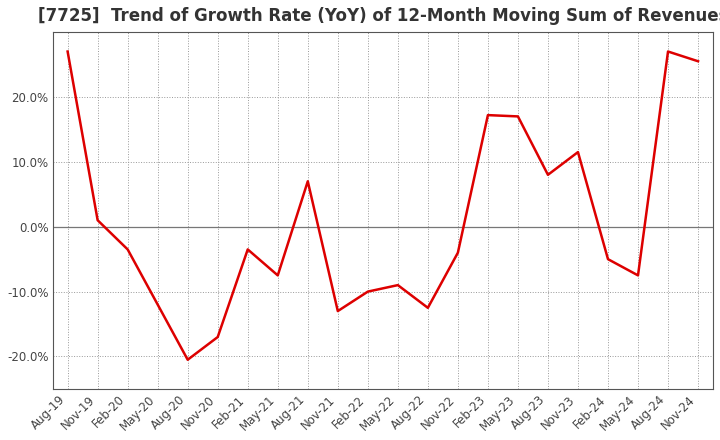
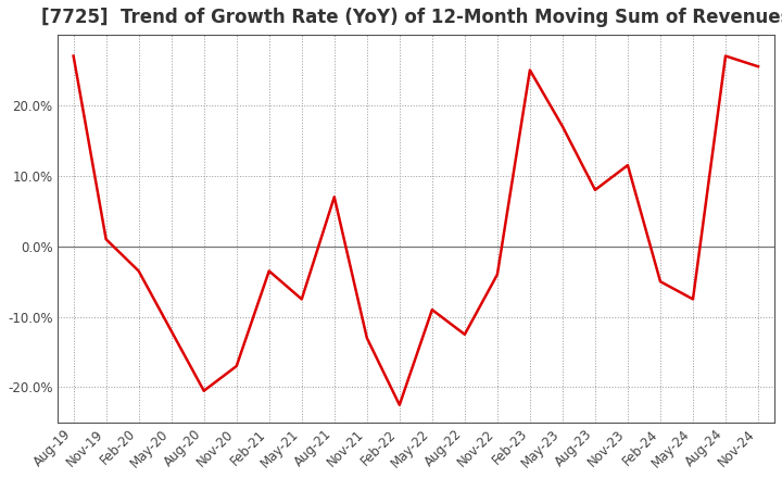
Feb-22: -10.0% -> -22.5%
Feb-23: 17.2% -> 25.0%
